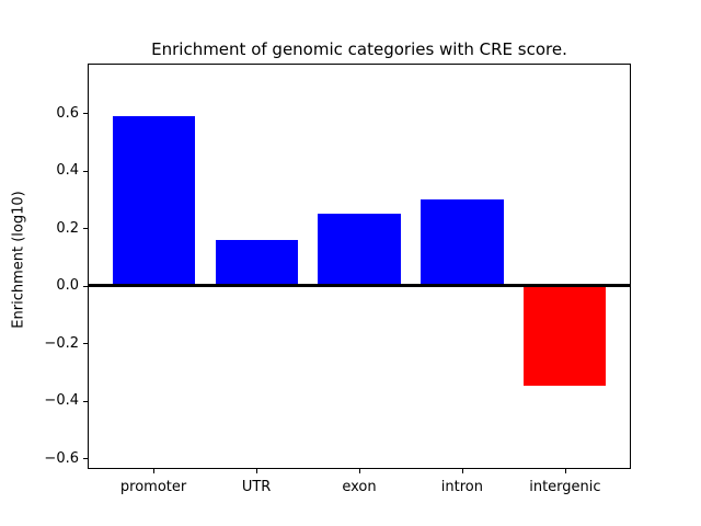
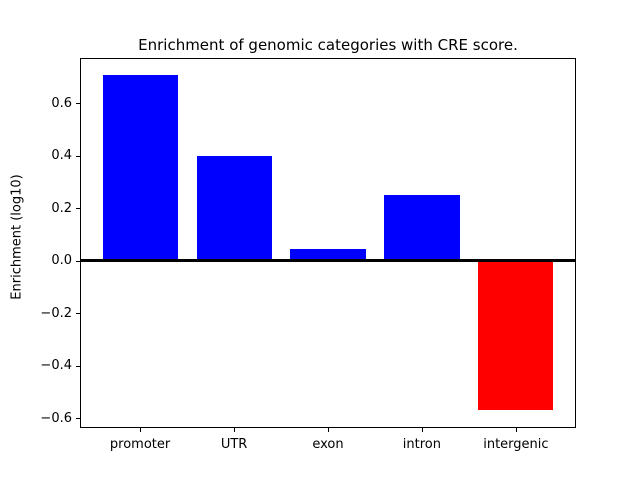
promoter: 0.59 -> 0.71
UTR: 0.16 -> 0.40
exon: 0.25 -> 0.04
intron: 0.30 -> 0.25
intergenic: -0.35 -> -0.57
